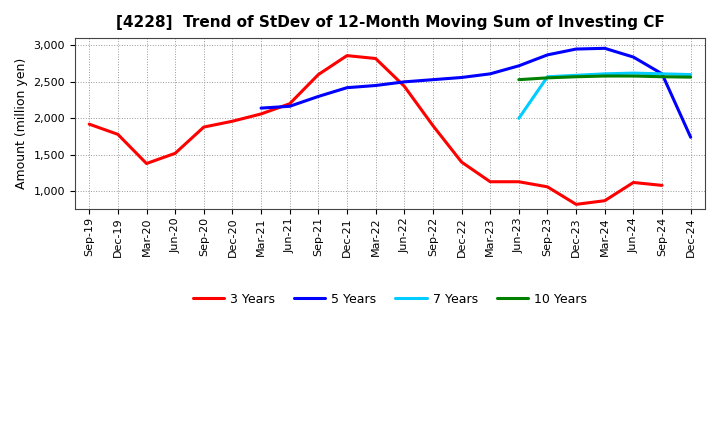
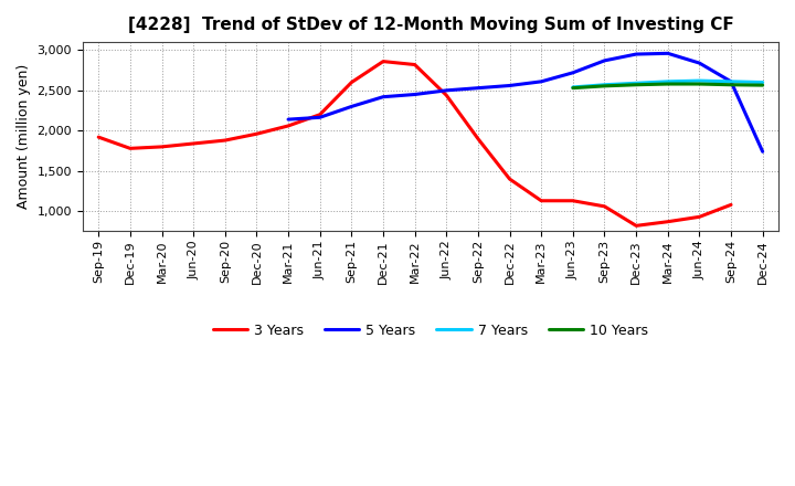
3 Years/Mar-20: 1,380 -> 1,800
3 Years/Jun-20: 1,520 -> 1,840
7 Years/Jun-23: 2,000 -> 2,540
3 Years/Jun-24: 1,120 -> 930
